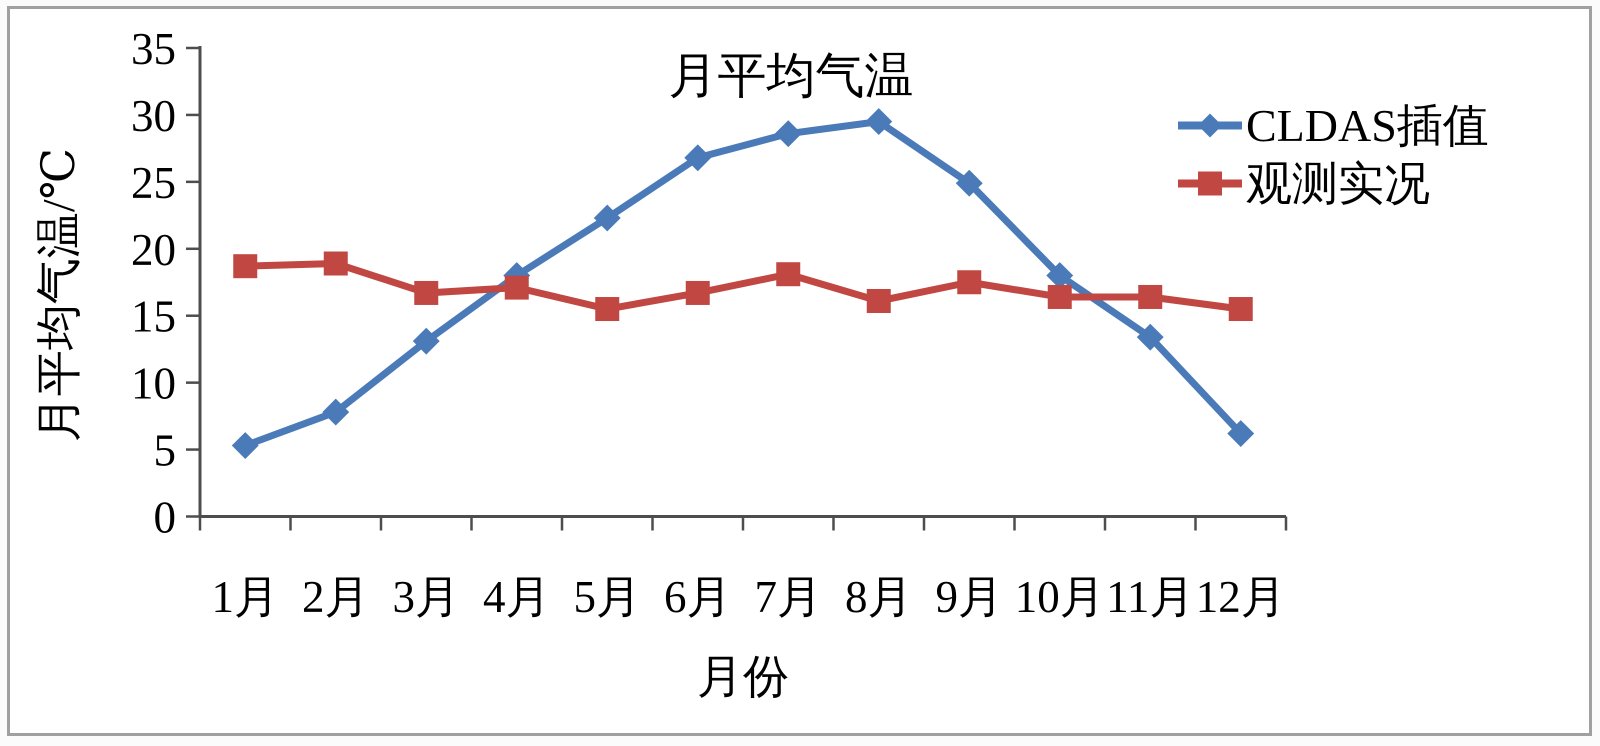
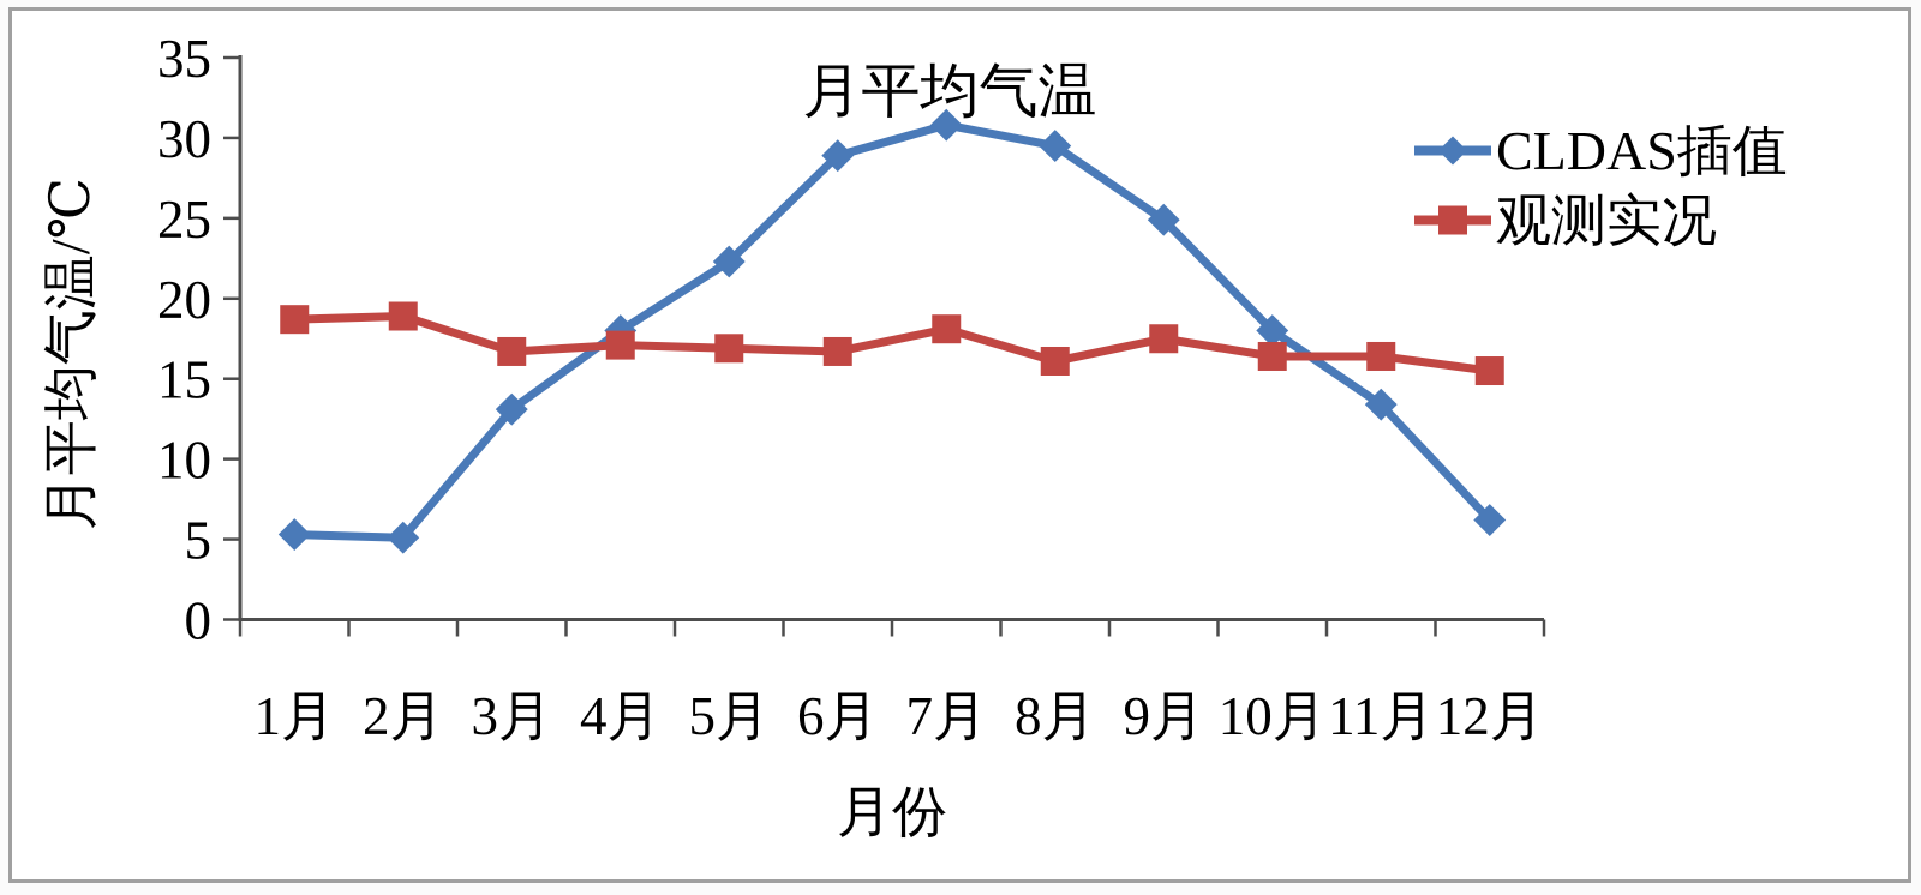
CLDAS插值/2月: 7.8 -> 5.1
观测实况/5月: 15.5 -> 16.9
CLDAS插值/6月: 26.8 -> 28.9
CLDAS插值/7月: 28.6 -> 30.8
